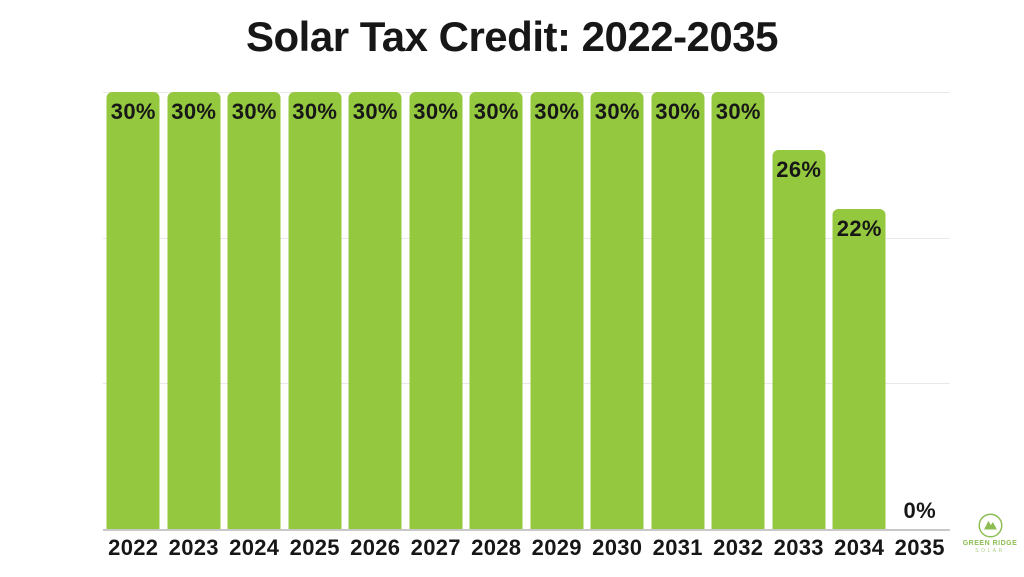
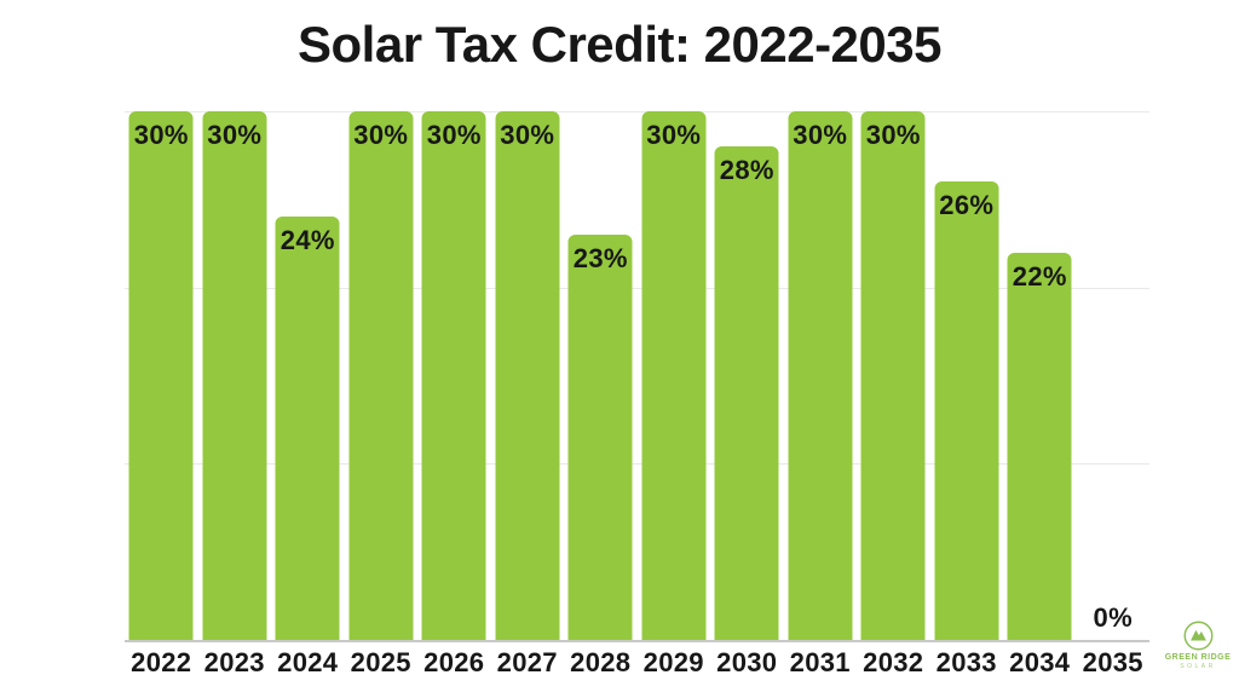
2024: 30% -> 24%
2028: 30% -> 23%
2030: 30% -> 28%
